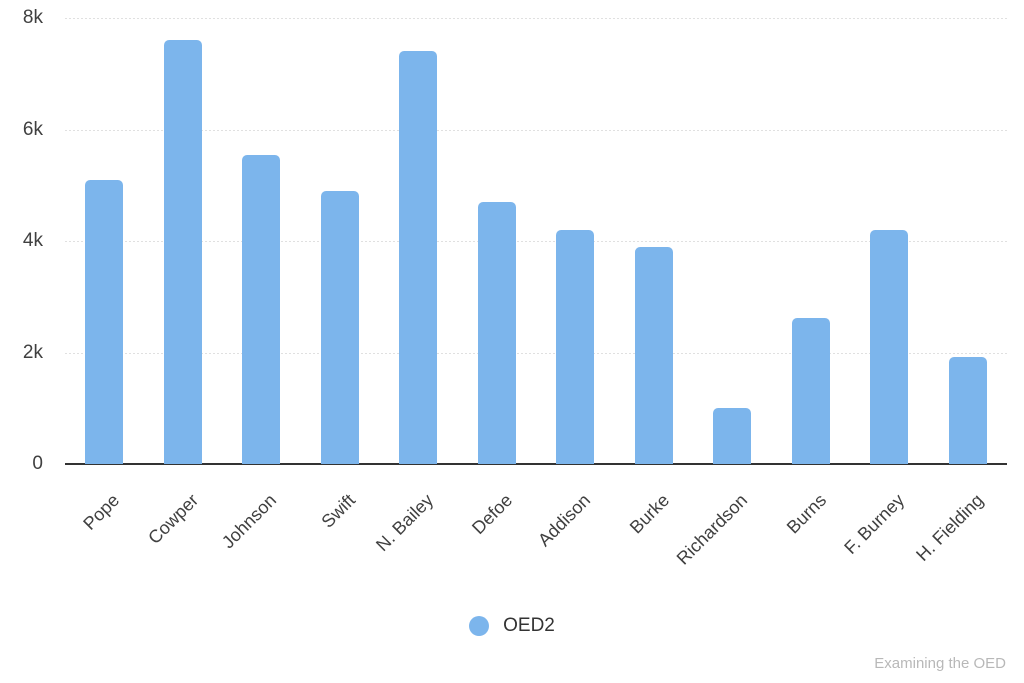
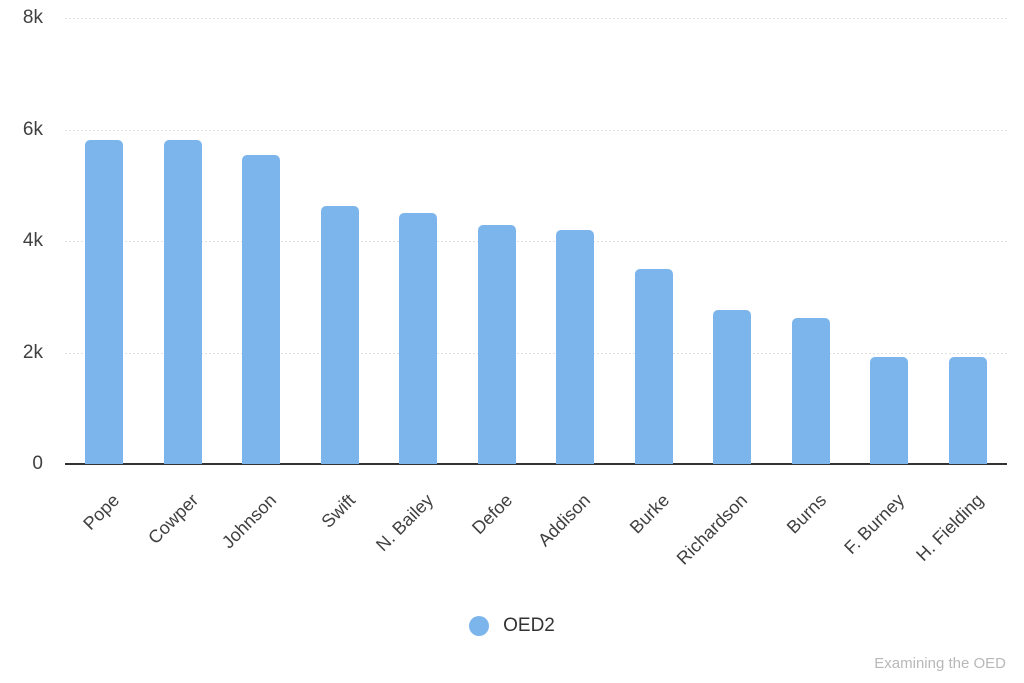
Pope: 5.1k -> 5.8k
Cowper: 7.6k -> 5.8k
Swift: 4.9k -> 4.6k
N. Bailey: 7.4k -> 4.5k
Defoe: 4.7k -> 4.3k
Burke: 3.9k -> 3.5k
Richardson: 1.0k -> 2.8k
F. Burney: 4.2k -> 1.9k
